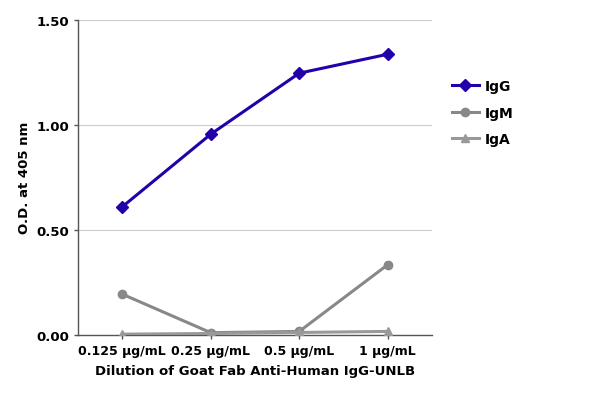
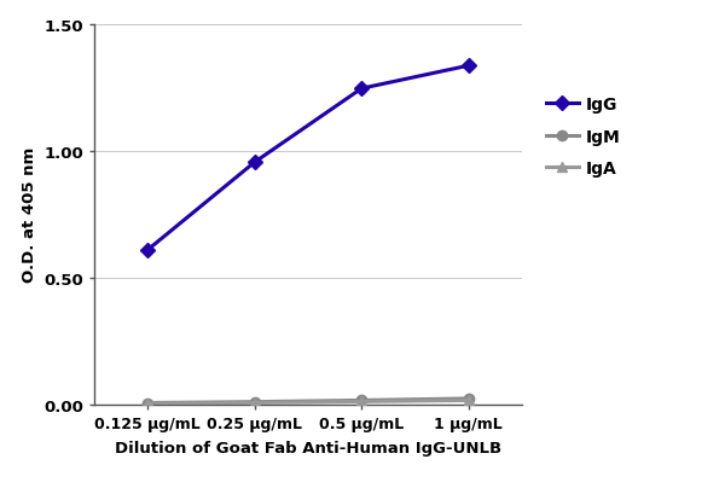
IgM/0.125 μg/mL: 0.195 -> 0.008
IgM/1 μg/mL: 0.335 -> 0.025
